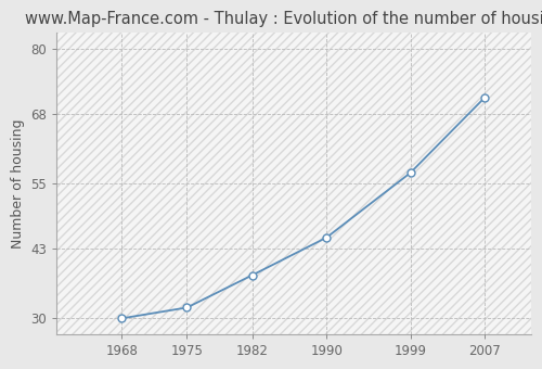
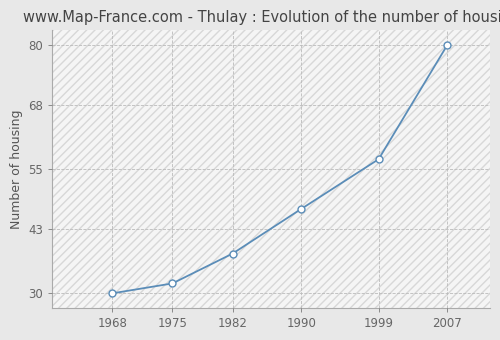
1990: 45 -> 47
2007: 71 -> 80
